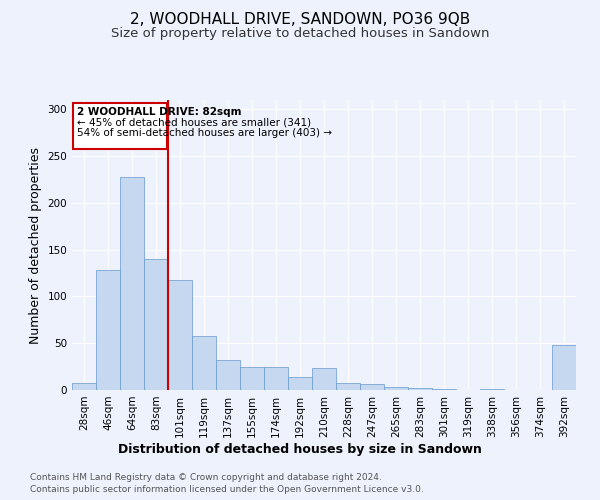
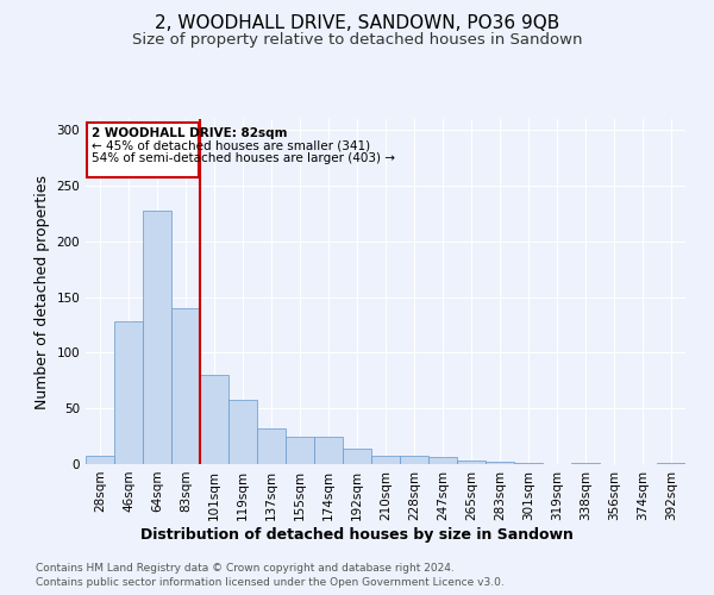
101sqm: 118 -> 80
210sqm: 24 -> 8
392sqm: 48 -> 1
